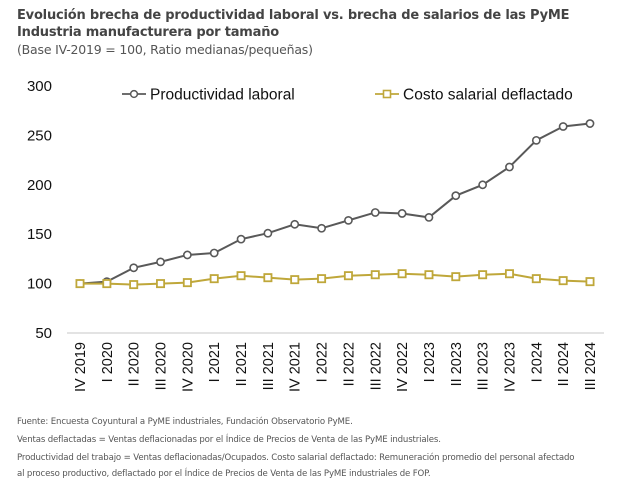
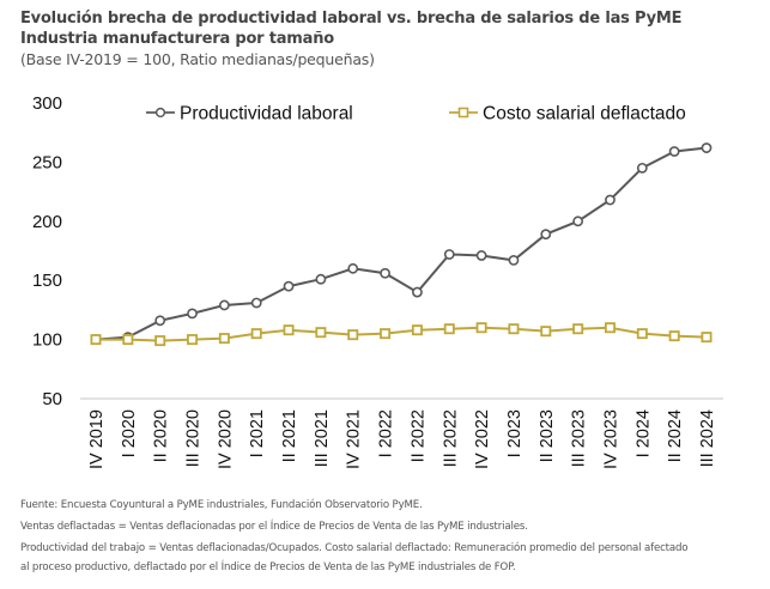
Productividad laboral/II 2022: 160 -> 140
